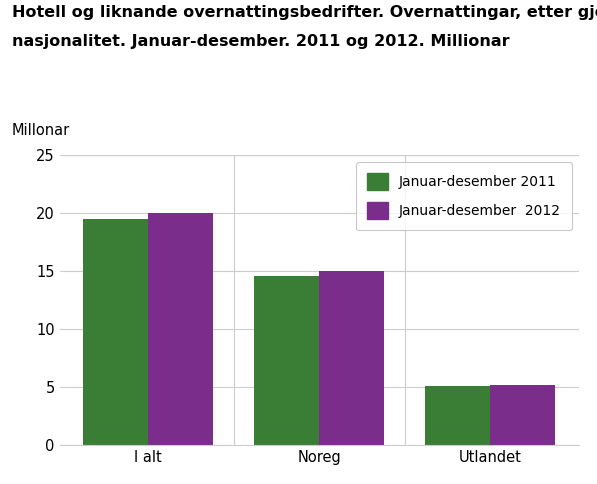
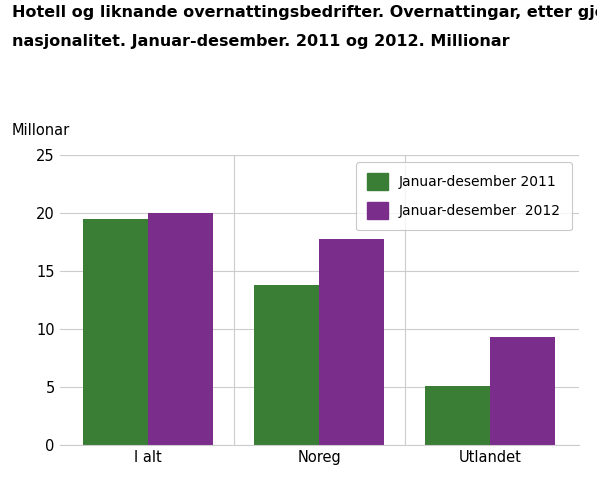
Januar-desember 2011/Noreg: 14.6 -> 13.8
Januar-desember 2012/Noreg: 15.0 -> 17.8
Januar-desember 2012/Utlandet: 5.2 -> 9.3
